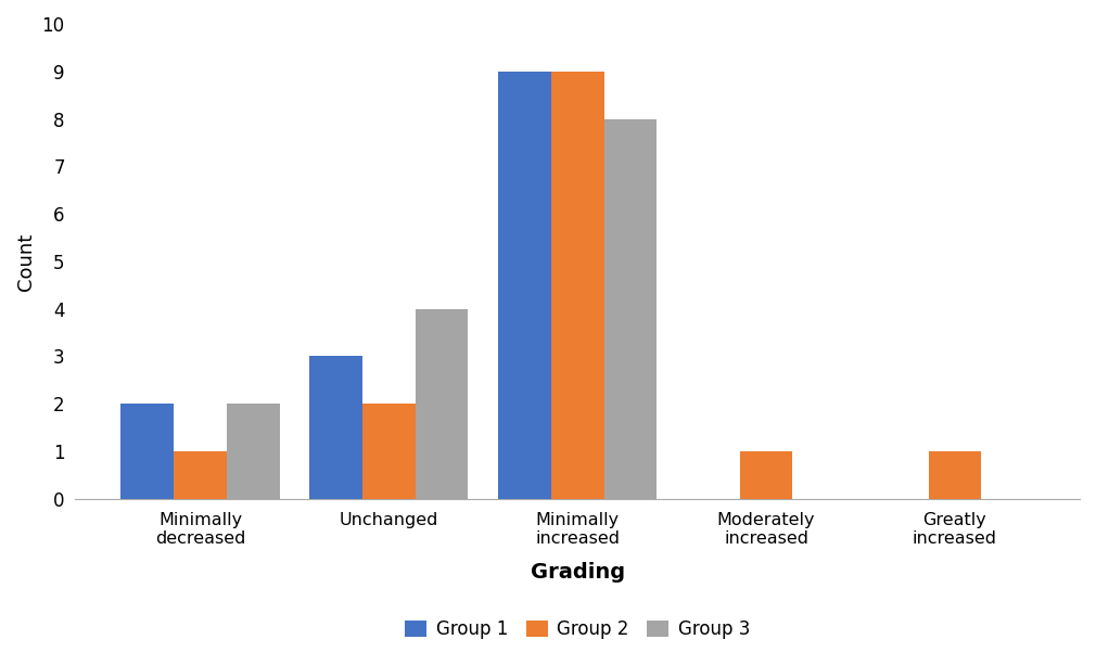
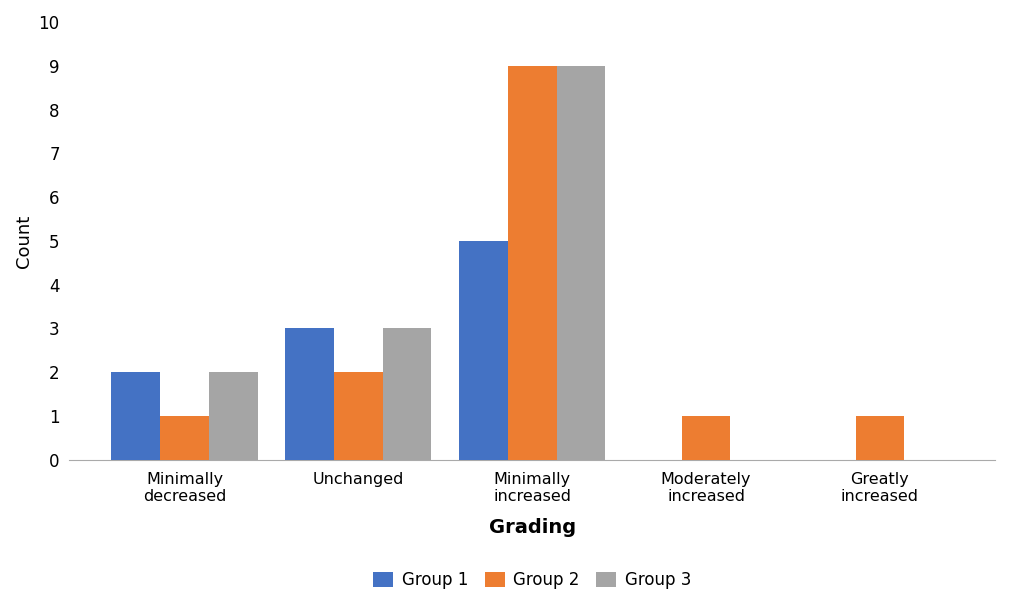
Group 3/Unchanged: 4 -> 3
Group 1/Minimally increased: 9 -> 5
Group 3/Minimally increased: 8 -> 9
